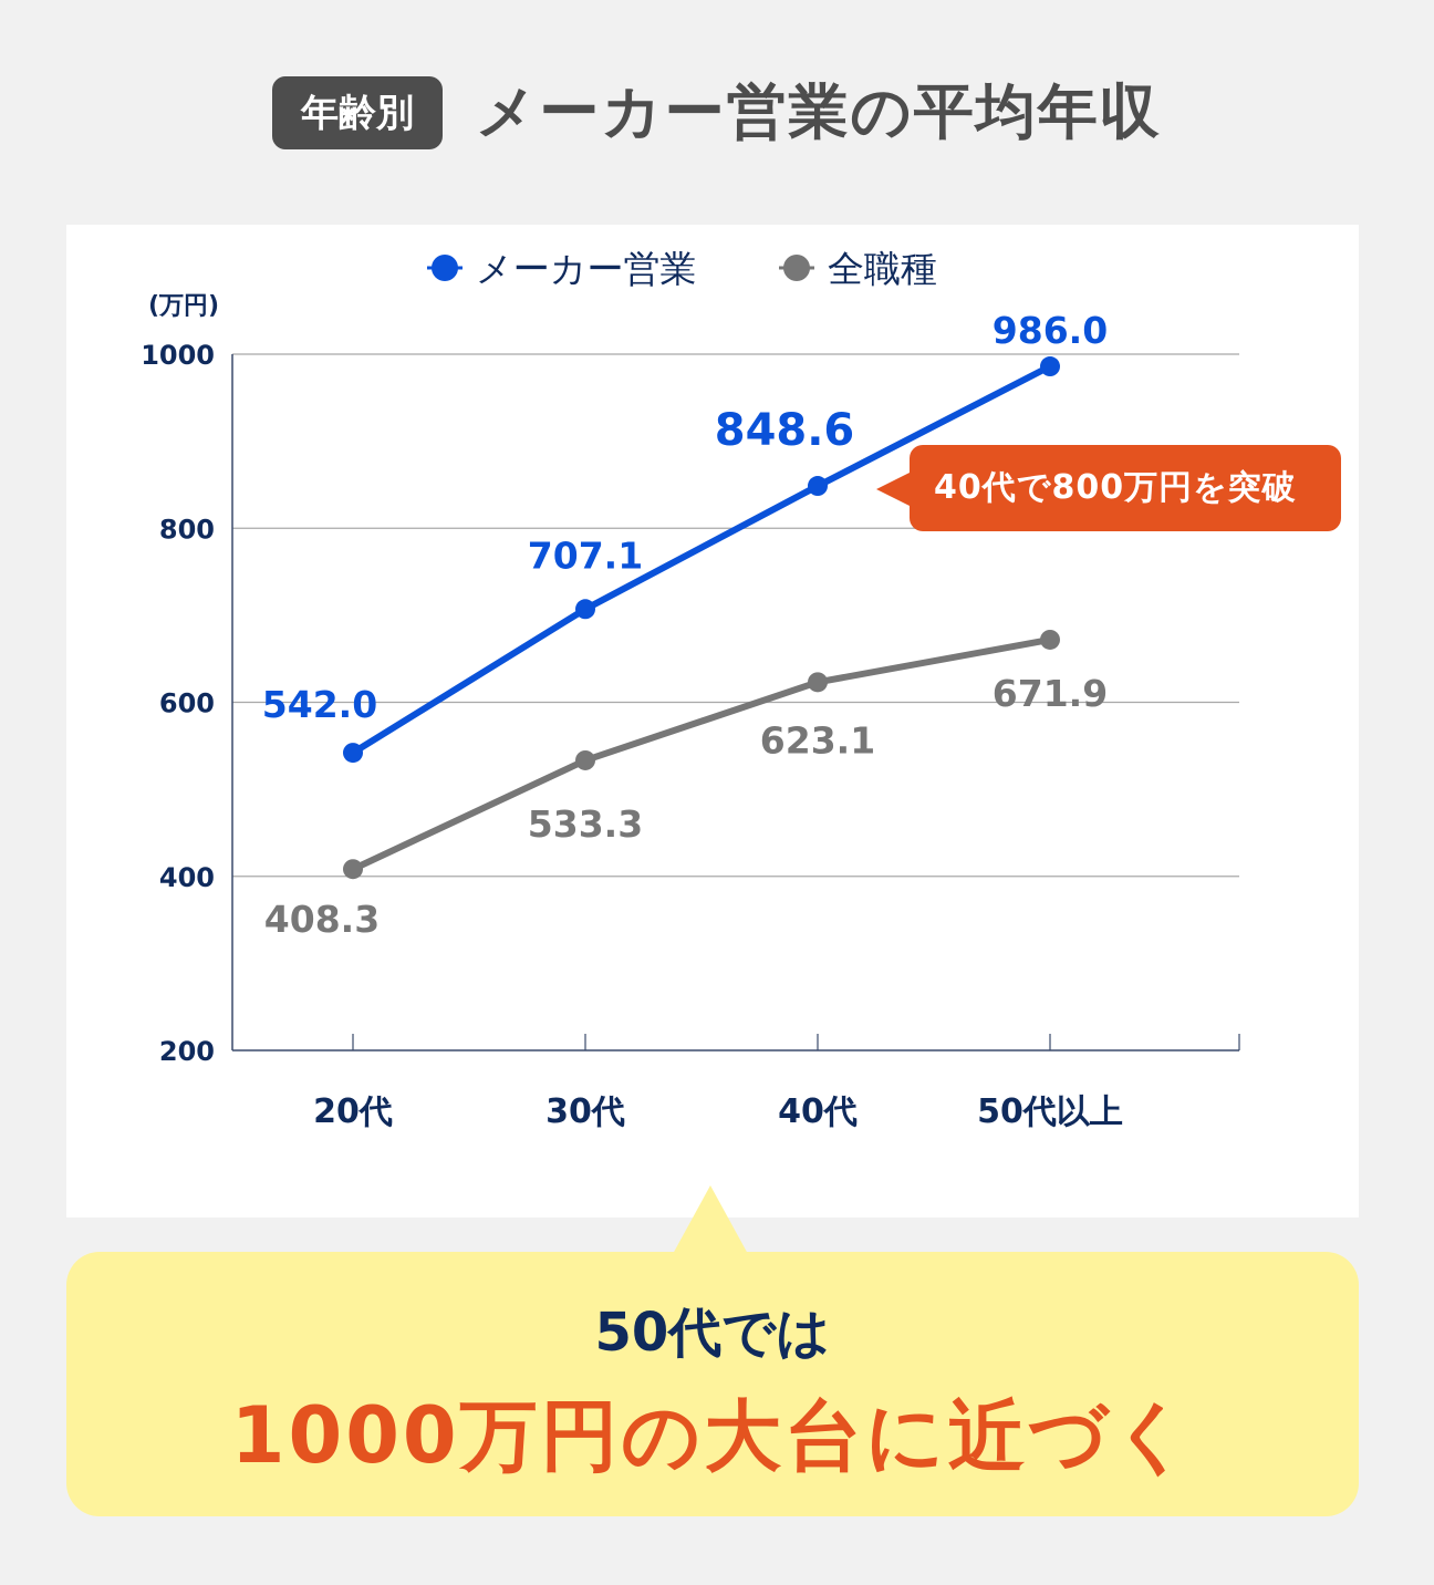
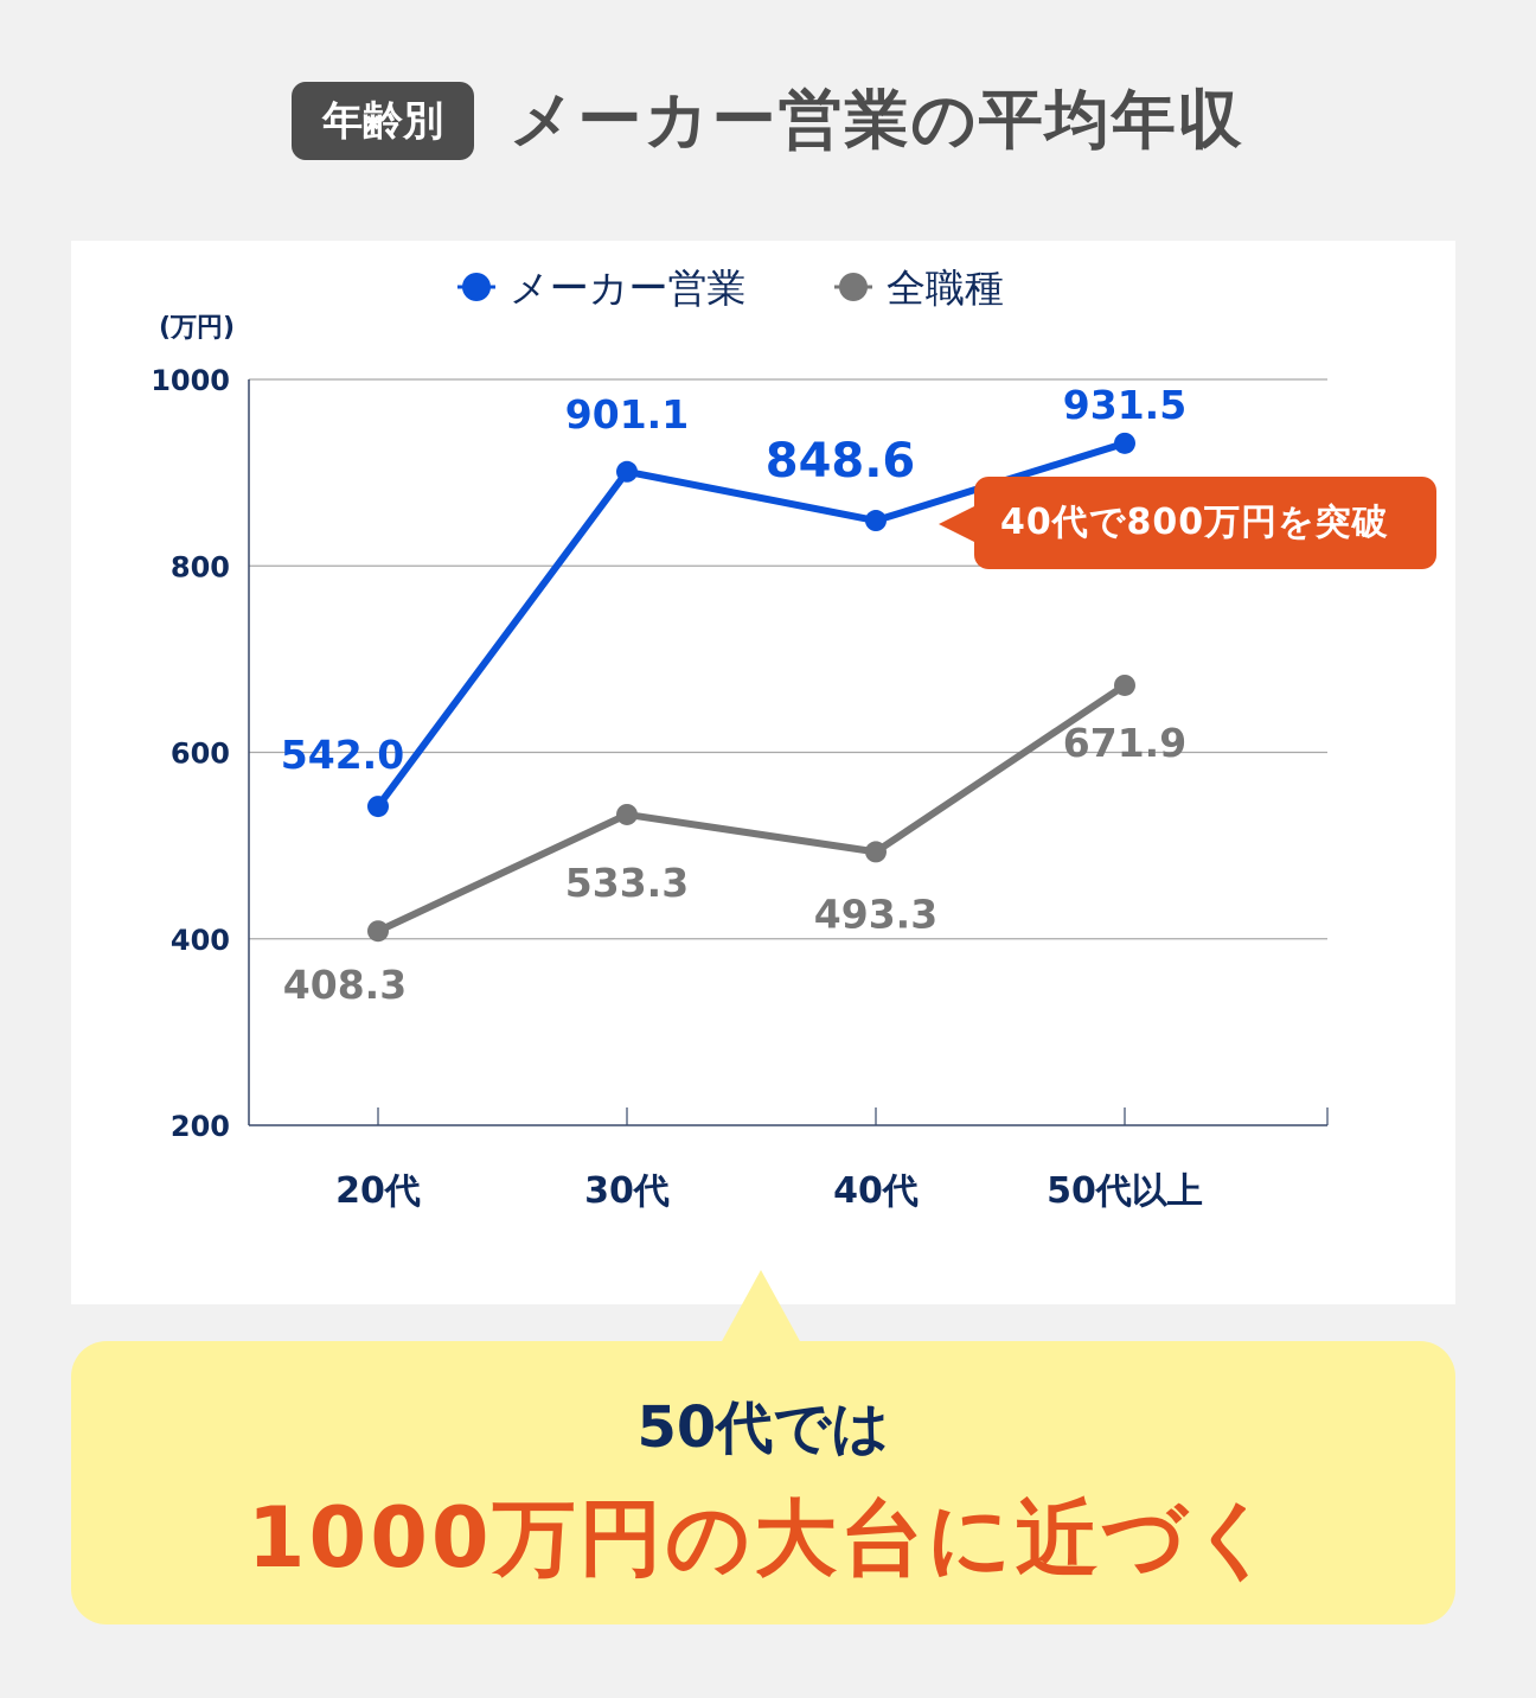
メーカー営業/30代: 707.1 -> 901.1
全職種/40代: 623.1 -> 493.3
メーカー営業/50代以上: 986.0 -> 931.5
